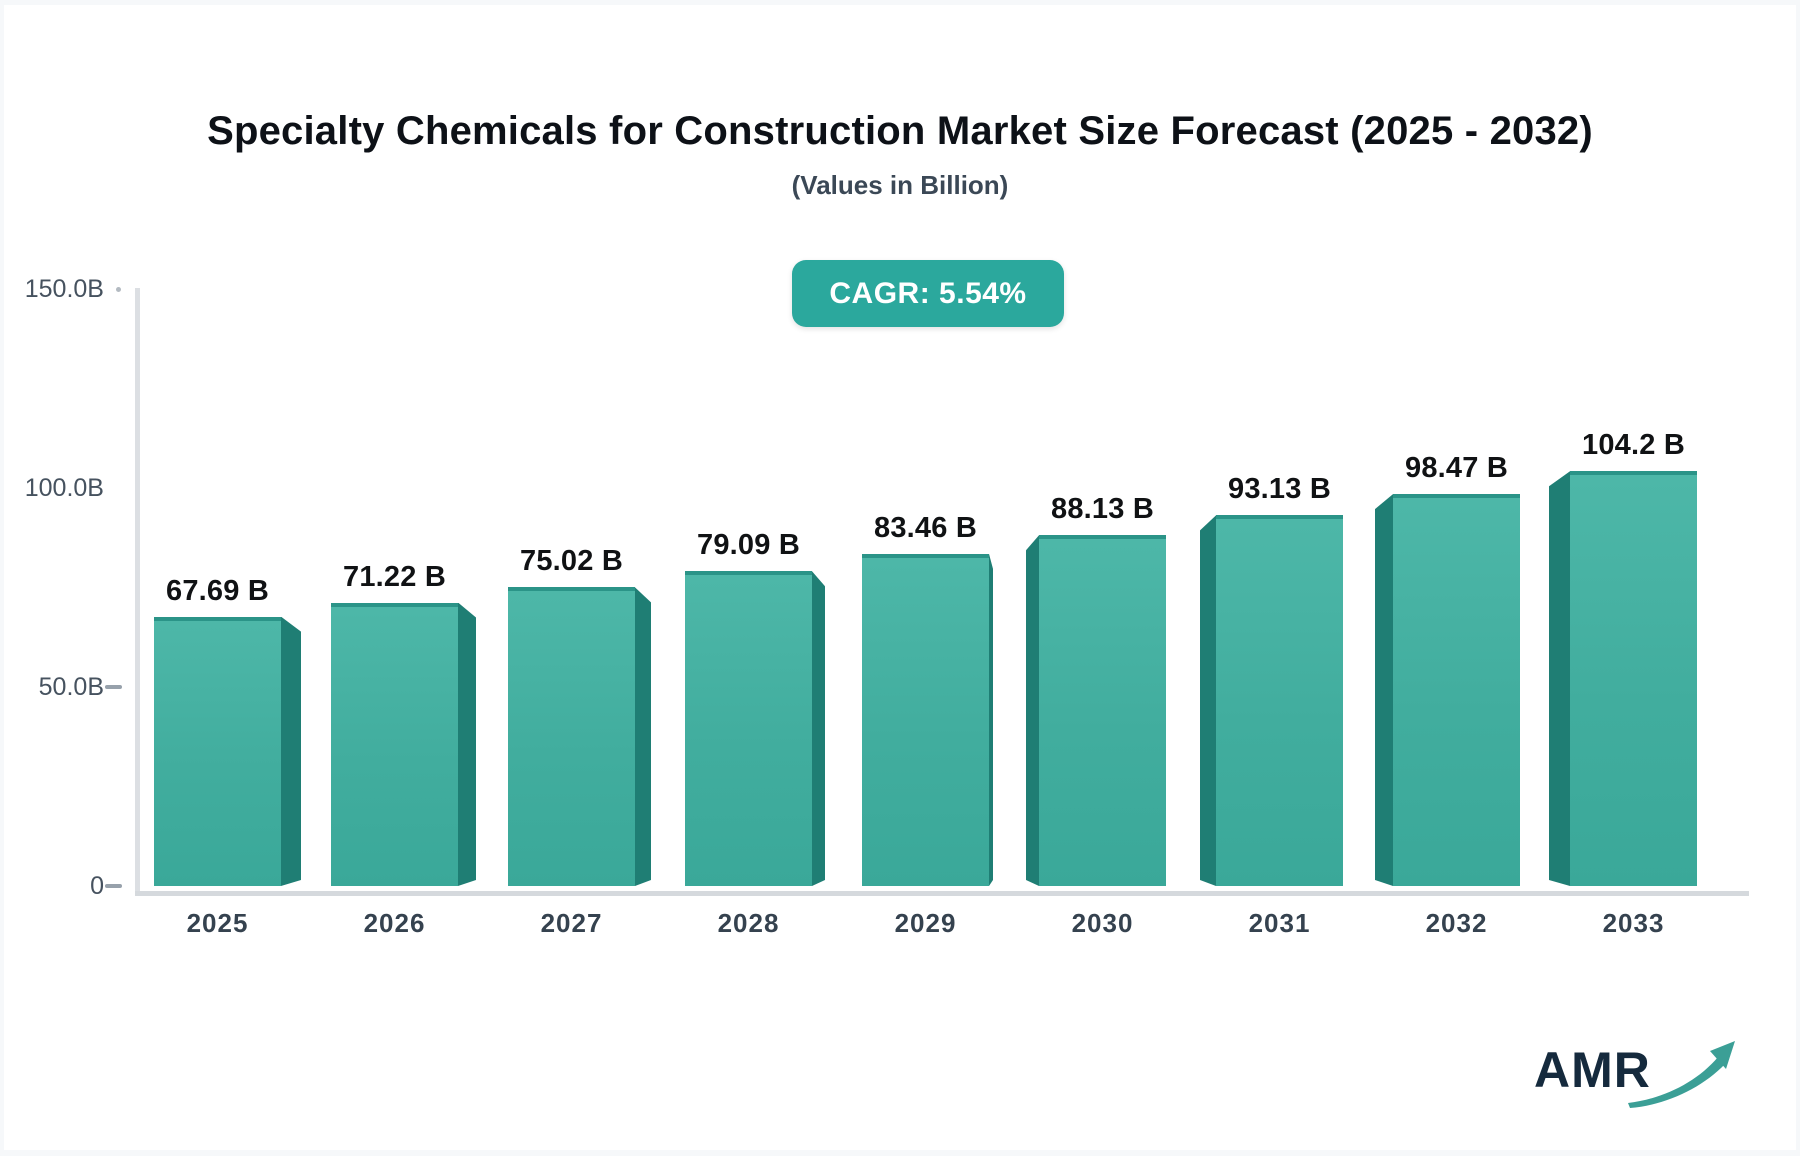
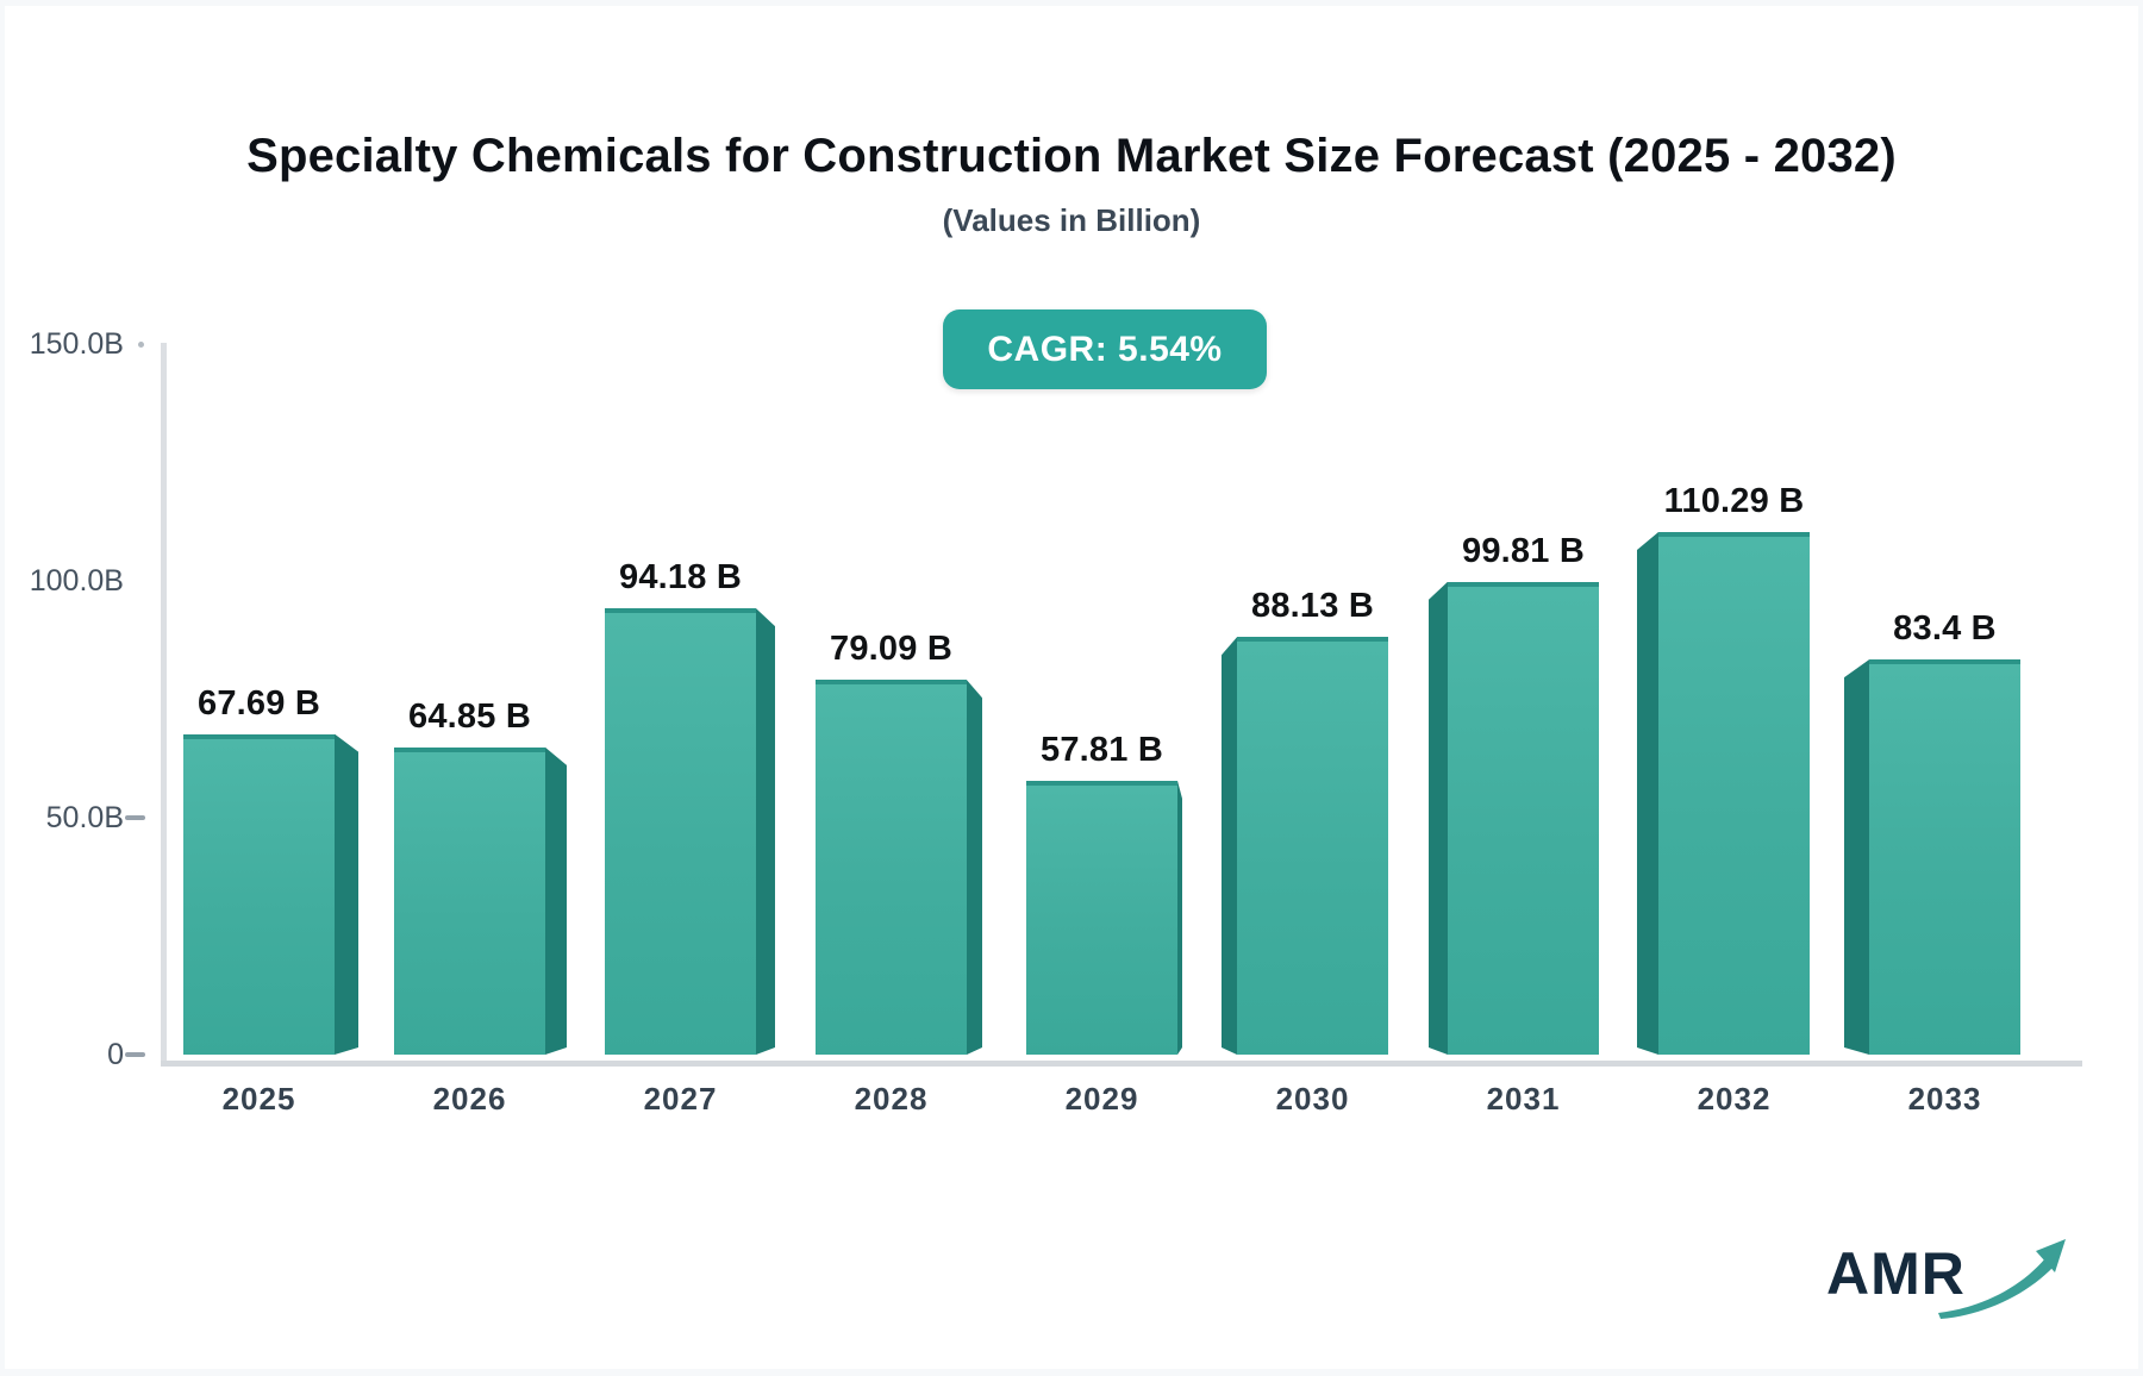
2026: 71.22 -> 64.85
2027: 75.02 -> 94.18
2029: 83.46 -> 57.81
2031: 93.13 -> 99.81
2032: 98.47 -> 110.29
2033: 104.2 -> 83.4
